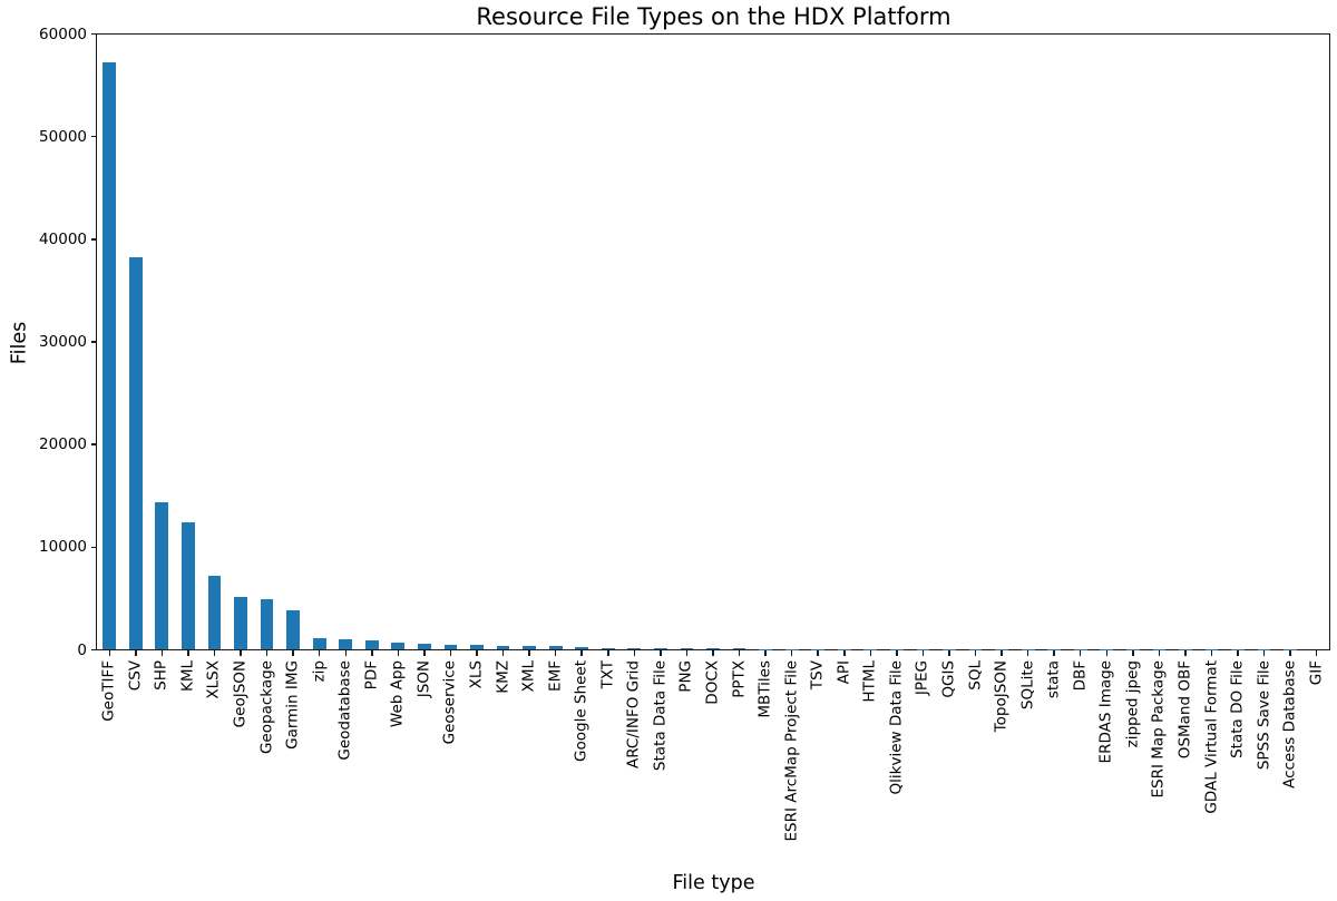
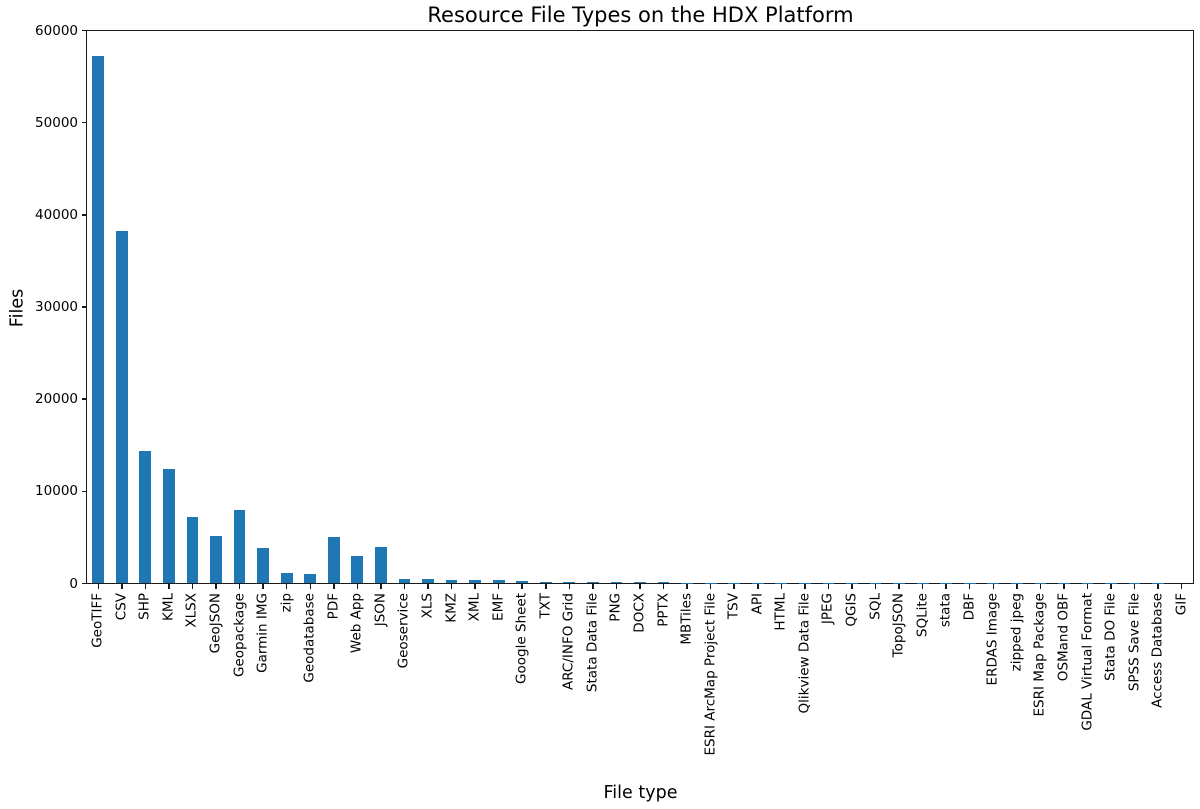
Geopackage: 5000 -> 8000
PDF: 1000 -> 5000
Web App: 1000 -> 3000
JSON: 1000 -> 4000
